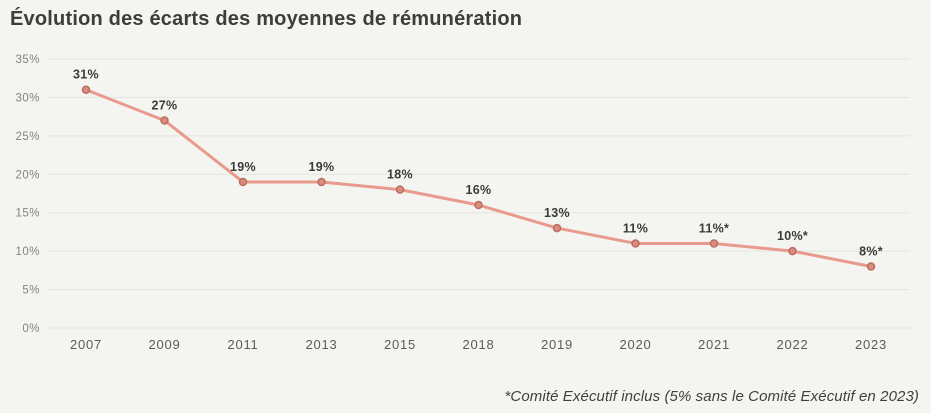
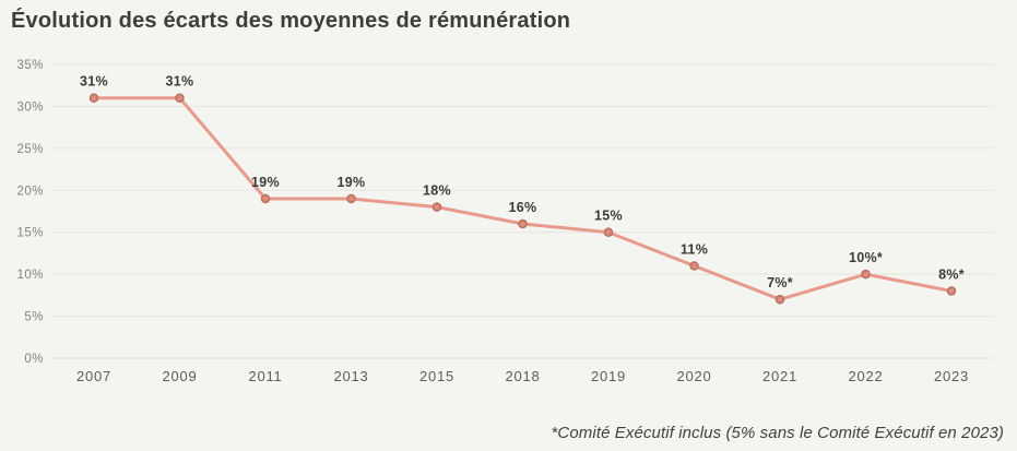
2009: 27% -> 31%
2019: 13% -> 15%
2021: 11 -> 7
